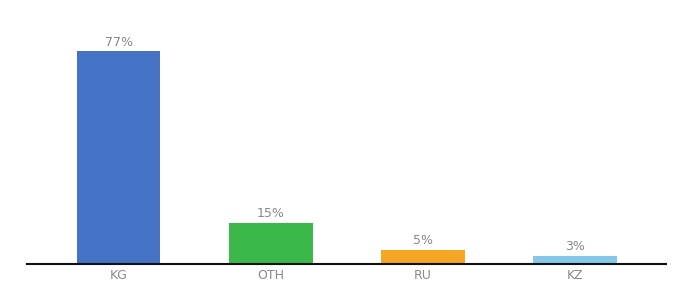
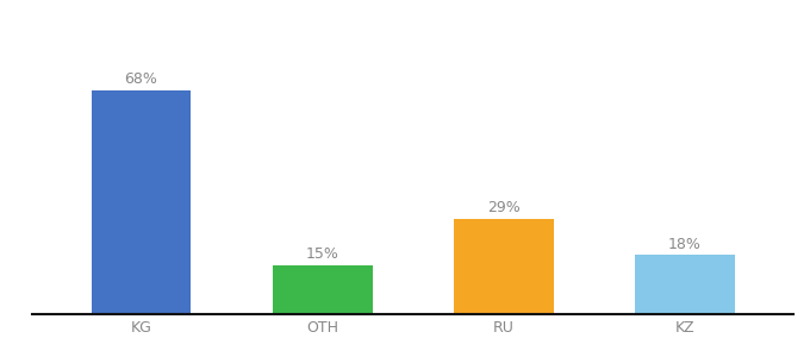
KG: 77% -> 68%
RU: 5% -> 29%
KZ: 3% -> 18%
